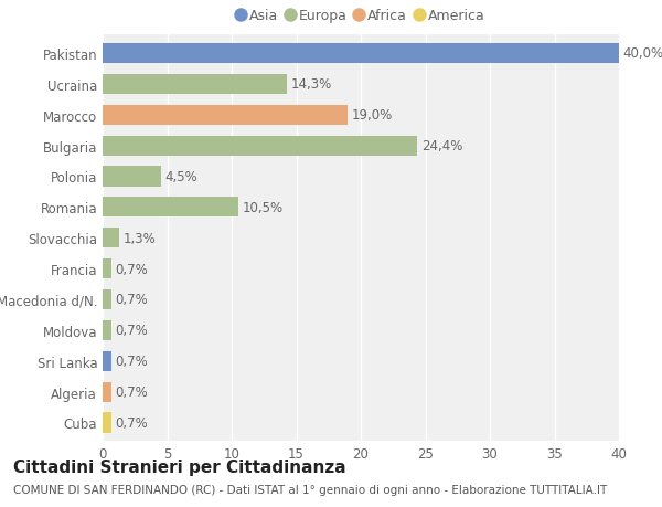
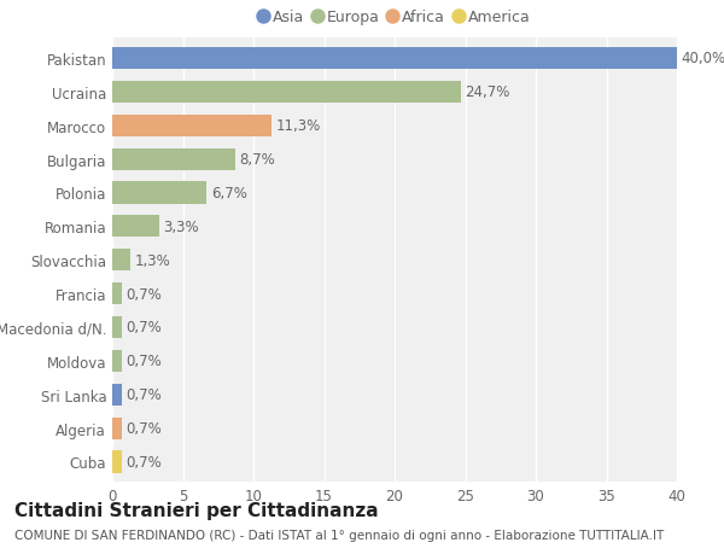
Ucraina: 14,3% -> 24,7%
Marocco: 19,0% -> 11,3%
Bulgaria: 24,4% -> 8,7%
Polonia: 4,5% -> 6,7%
Romania: 10,5% -> 3,3%
